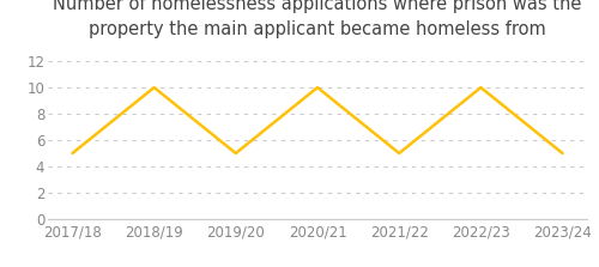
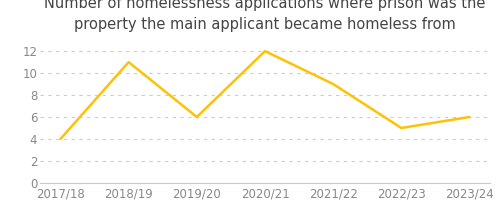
2017/18: 5 -> 4
2018/19: 10 -> 11
2019/20: 5 -> 6
2020/21: 10 -> 12
2021/22: 5 -> 9
2022/23: 10 -> 5
2023/24: 5 -> 6
